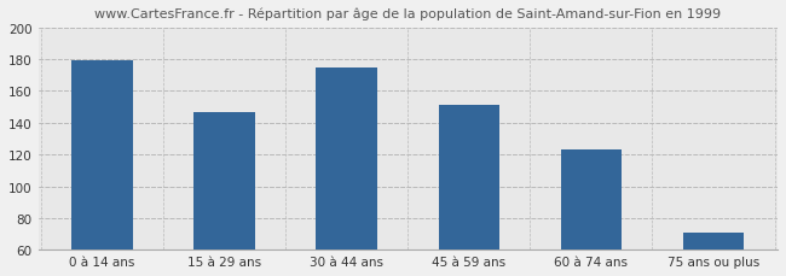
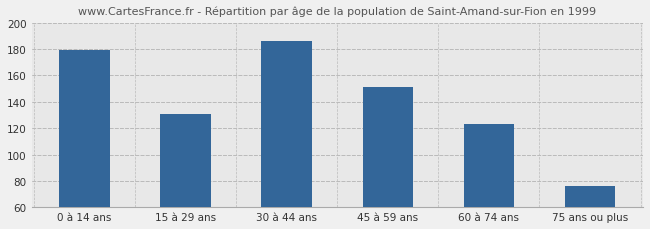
15 à 29 ans: 147 -> 131
30 à 44 ans: 175 -> 186
75 ans ou plus: 71 -> 76
